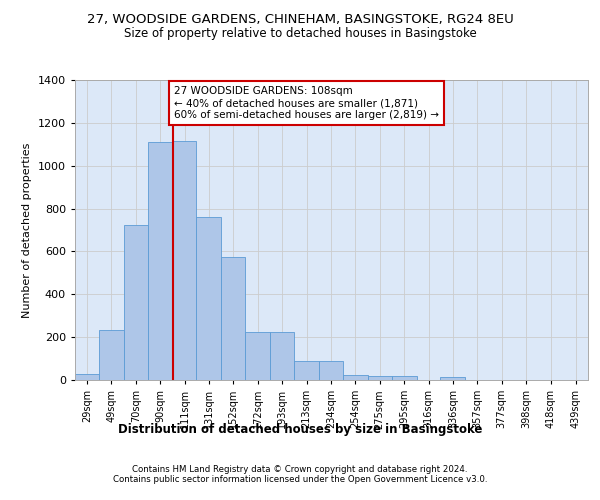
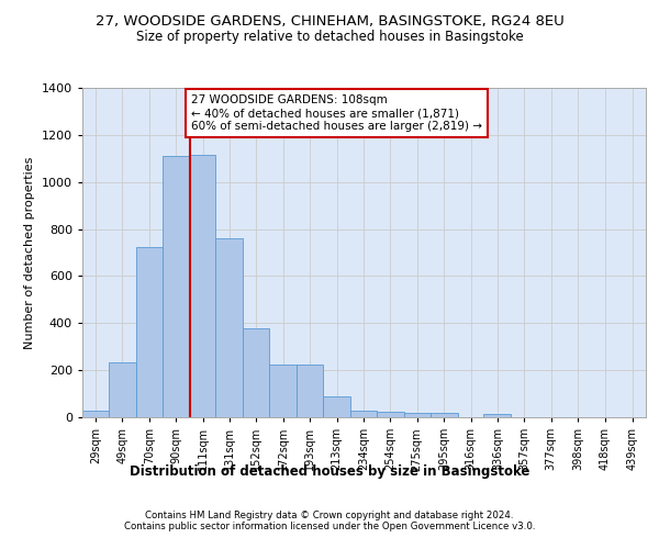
152sqm: 575 -> 380
234sqm: 90 -> 30
